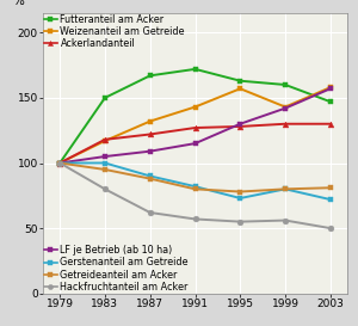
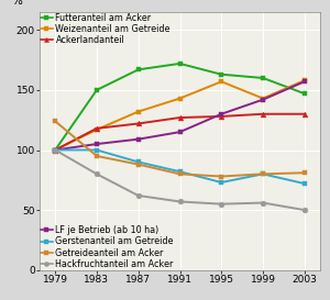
Getreideanteil am Acker/1979: 100 -> 124
